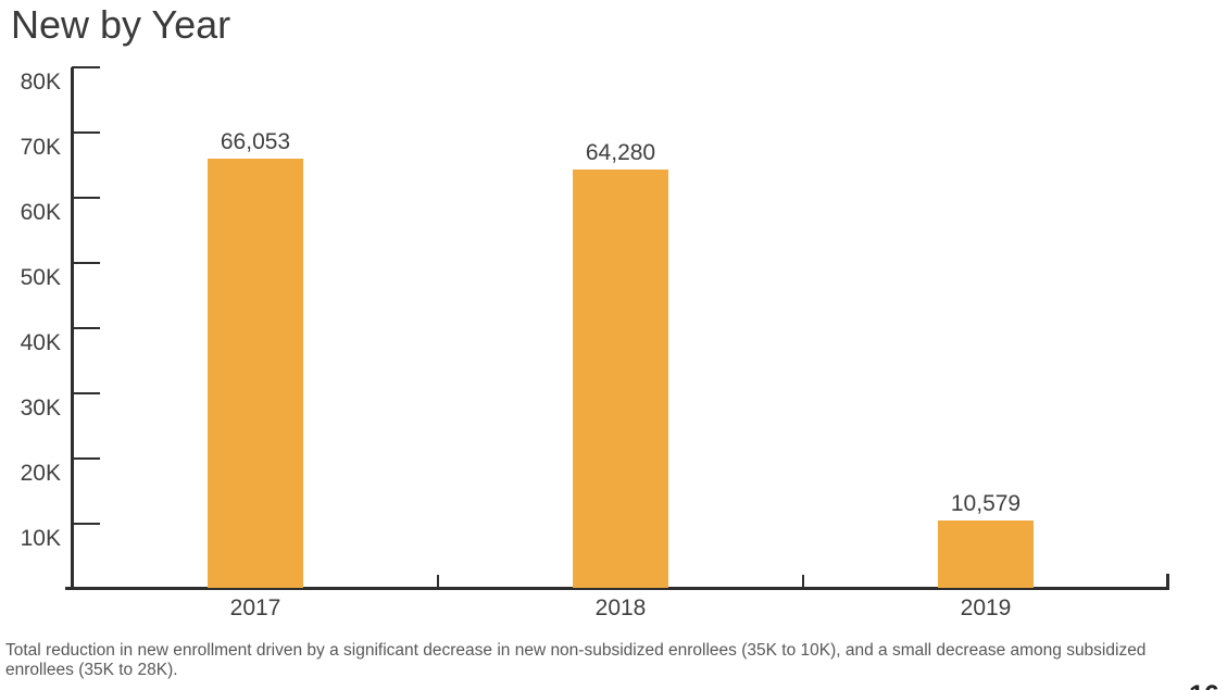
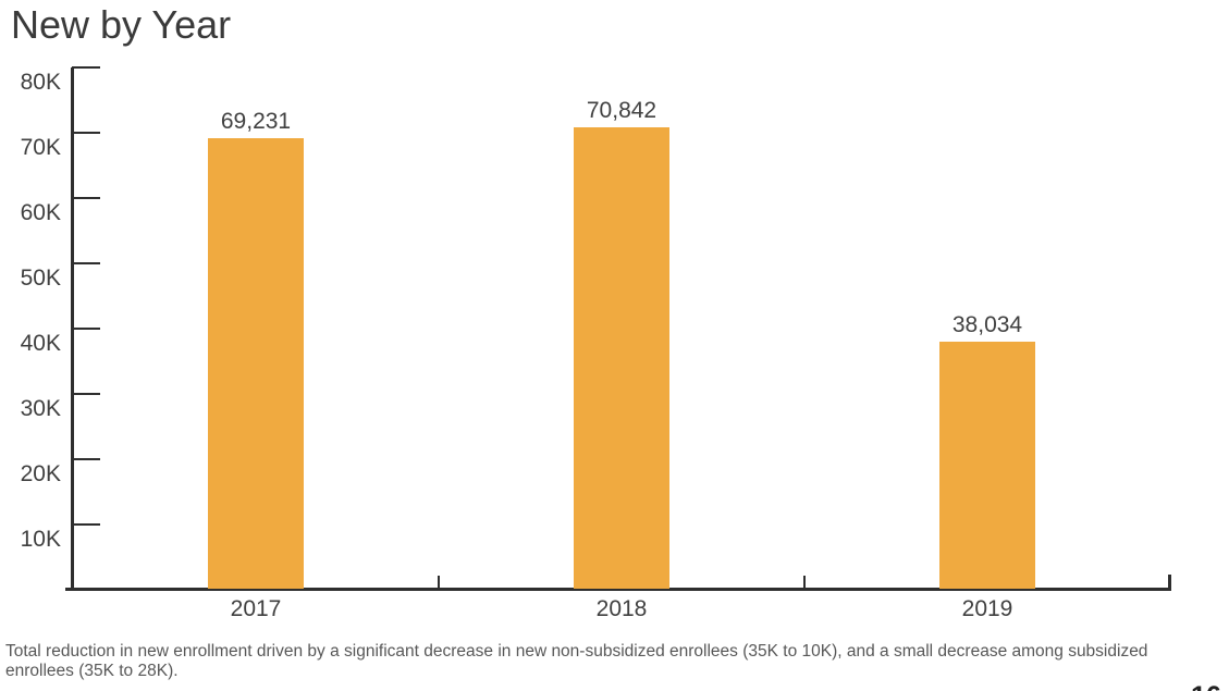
2017: 66,053 -> 69,231
2018: 64,280 -> 70,842
2019: 10,579 -> 38,034
